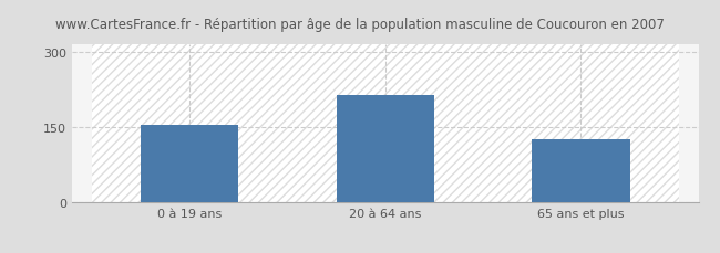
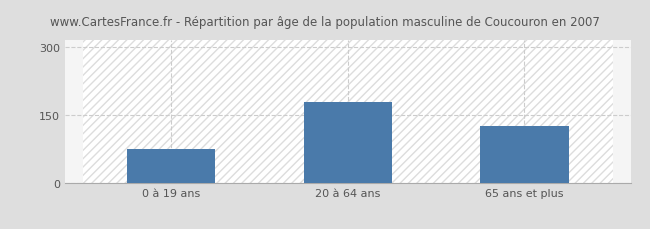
0 à 19 ans: 155 -> 75
20 à 64 ans: 215 -> 178
